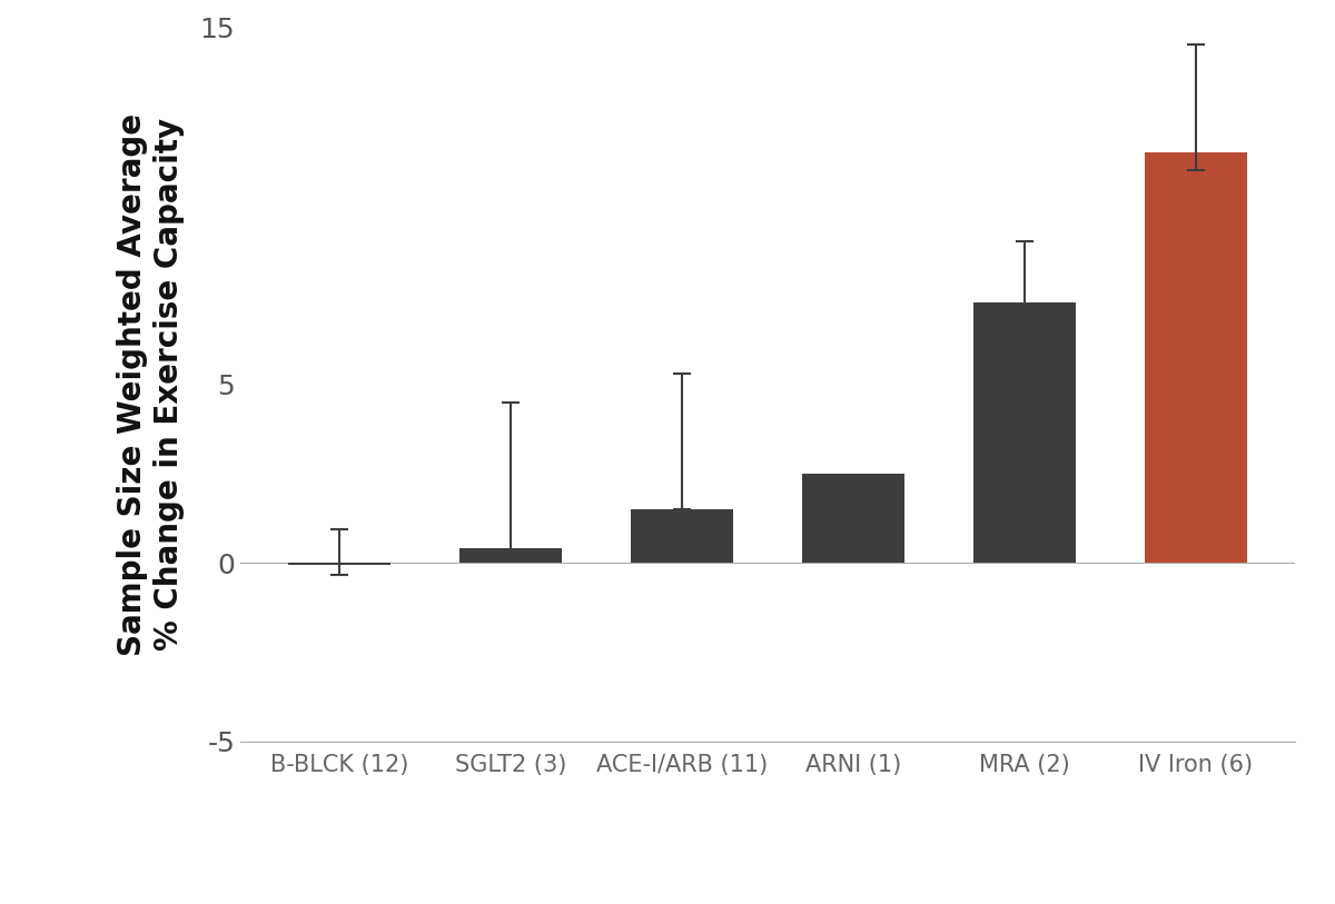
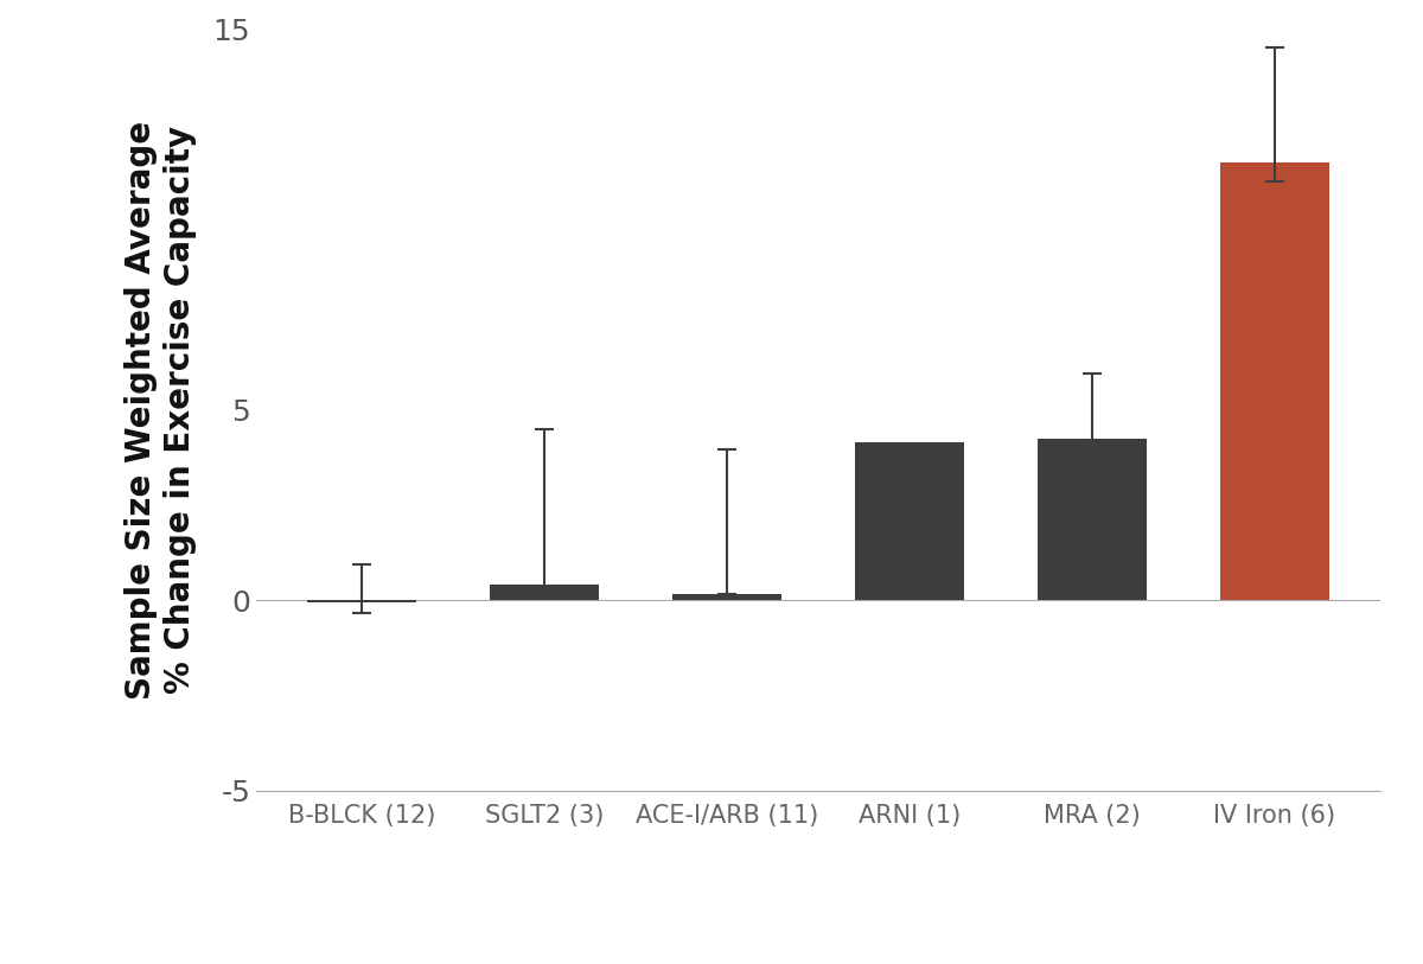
ACE-I/ARB (11): 1.50 -> 0.15
ARNI (1): 2.50 -> 4.15
MRA (2): 7.30 -> 4.25
